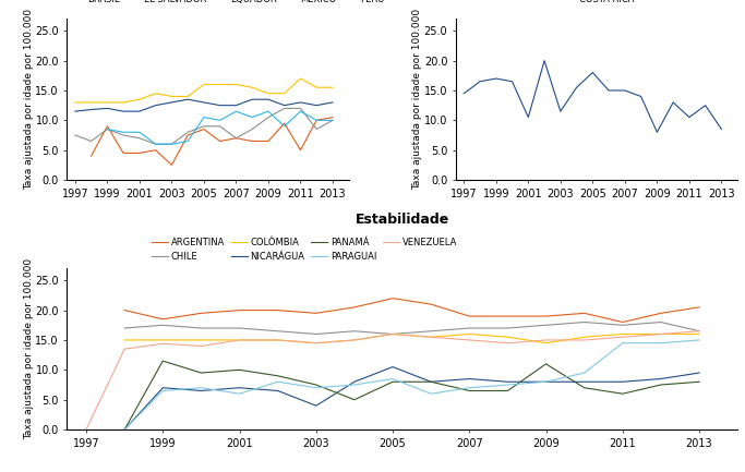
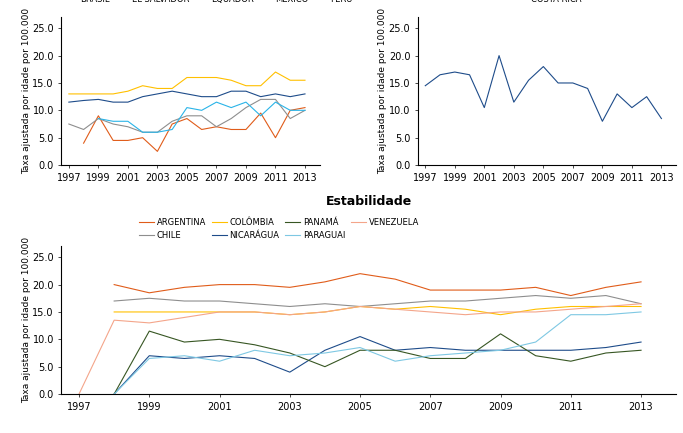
Estabilidade/VENEZUELA/1999: 14.4 -> 13.0
